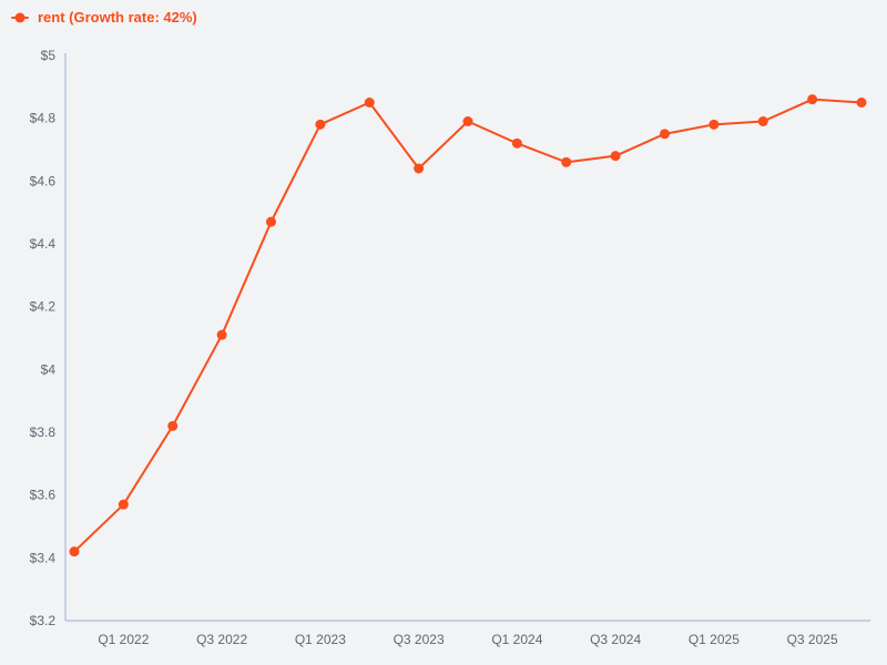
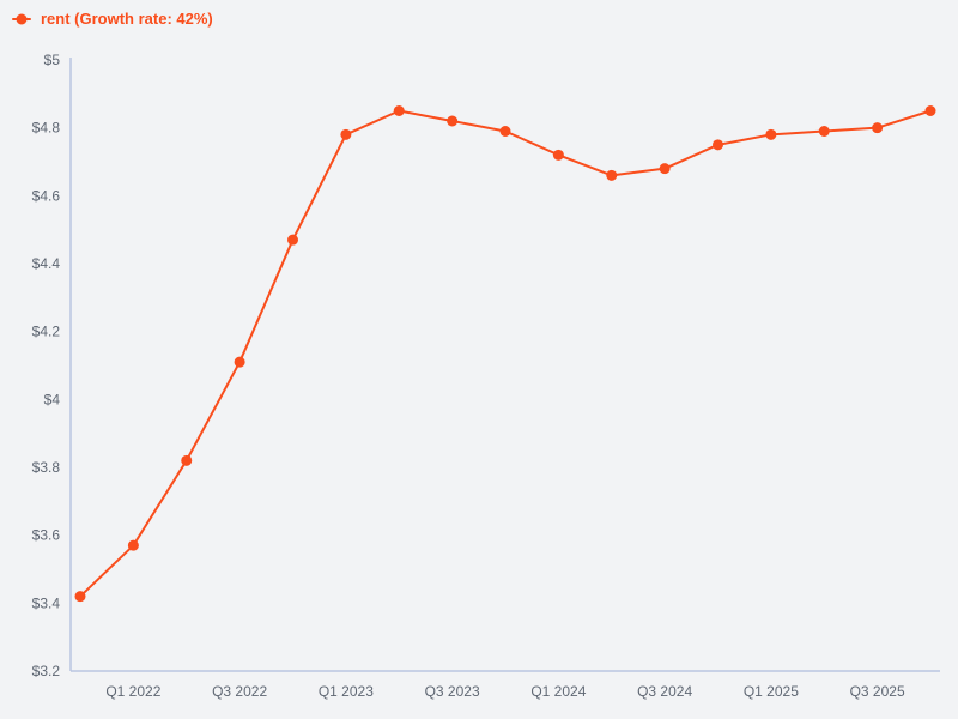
Q3 2023: $4.64 -> $4.82
Q3 2025: $4.86 -> $4.80
